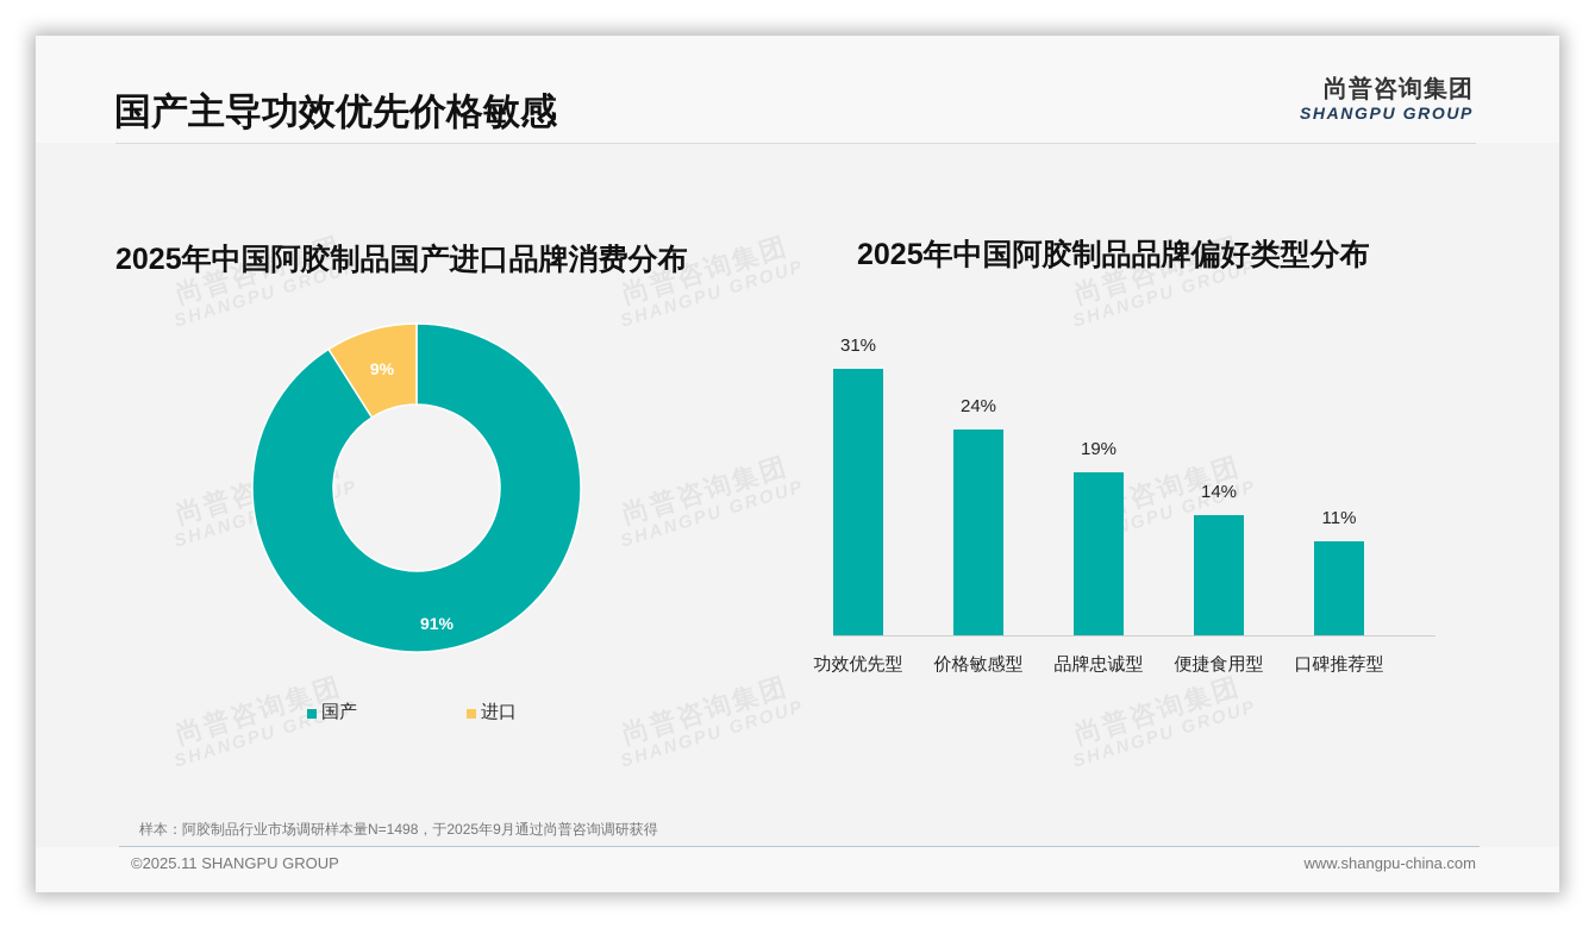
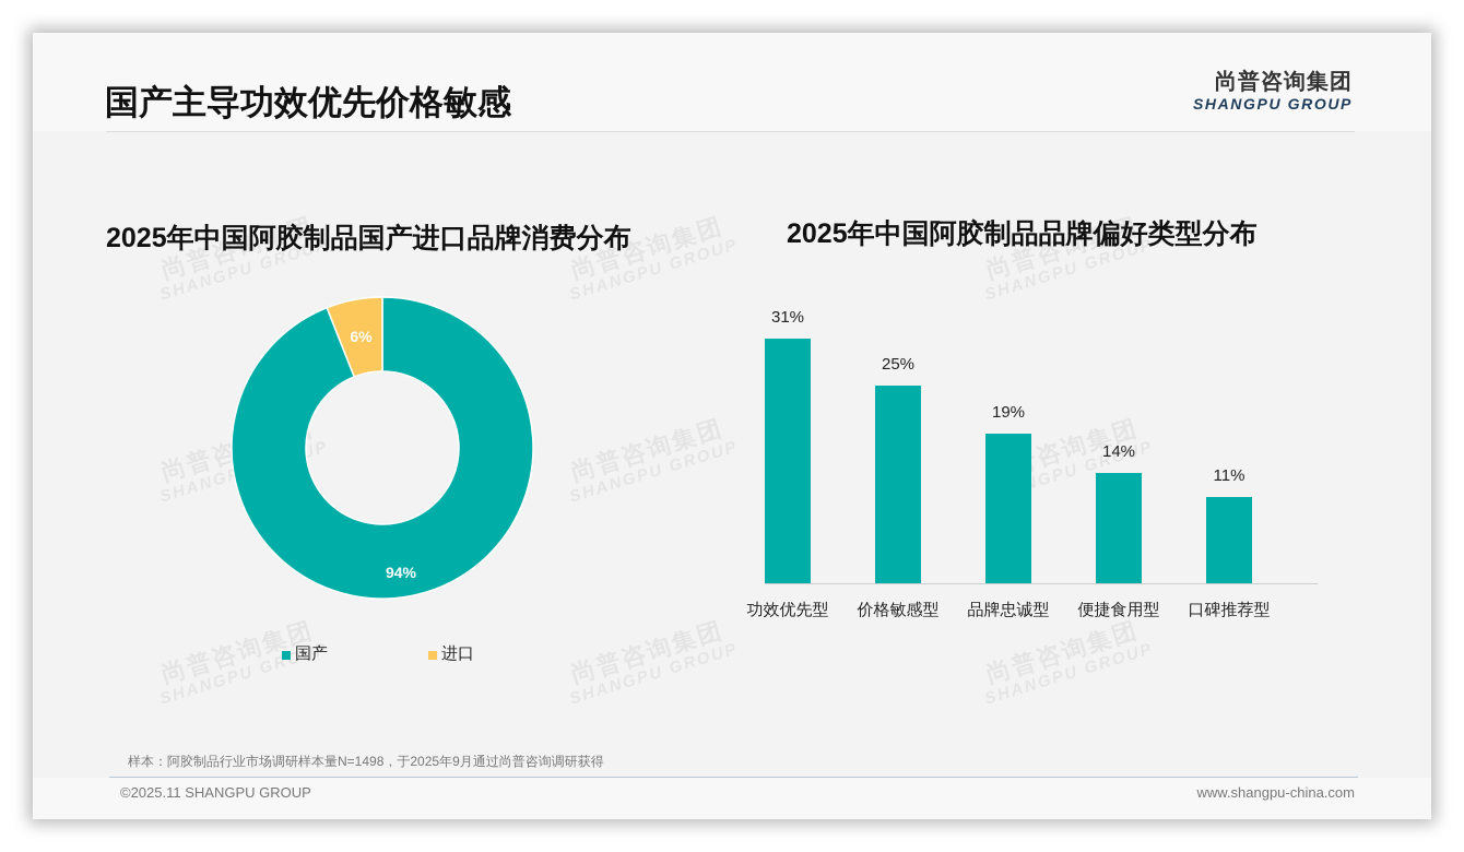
2025年中国阿胶制品国产进口品牌消费分布/国产: 91% -> 94%
2025年中国阿胶制品国产进口品牌消费分布/进口: 9% -> 6%
2025年中国阿胶制品品牌偏好类型分布/价格敏感型: 24% -> 25%
